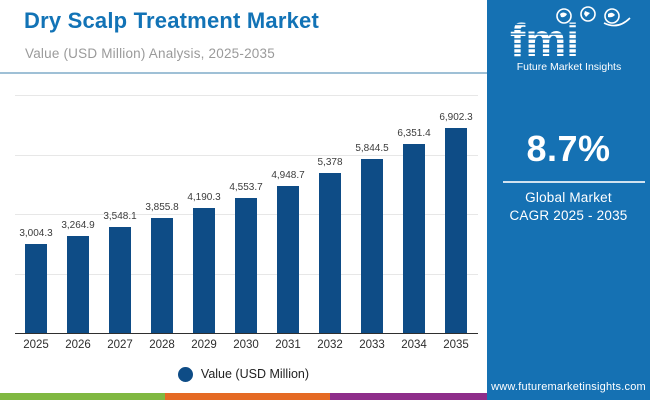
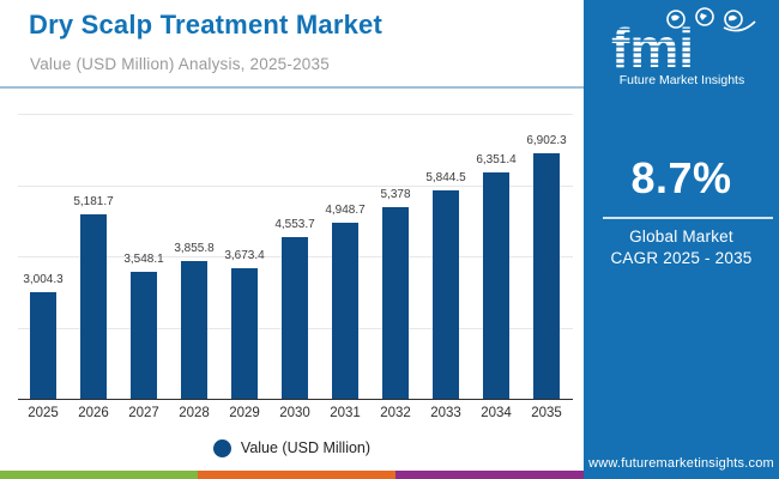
2026: 3,264.9 -> 5,181.7
2029: 4,190.3 -> 3,673.4
